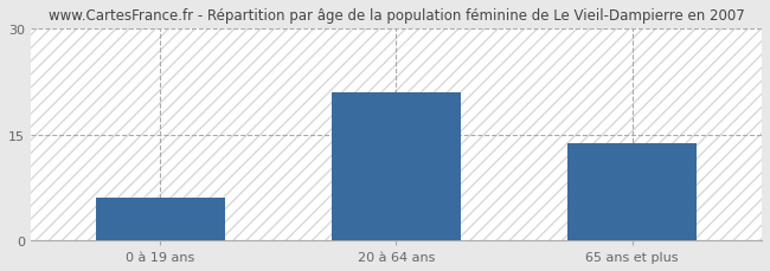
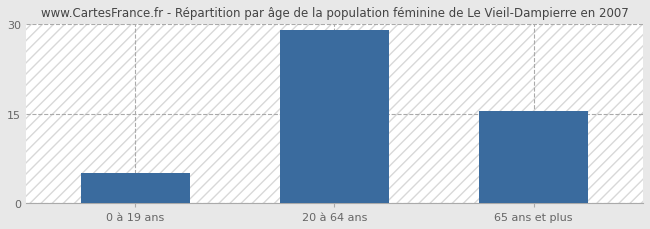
0 à 19 ans: 6.0 -> 5.0
20 à 64 ans: 21.0 -> 29.0
65 ans et plus: 13.8 -> 15.5
